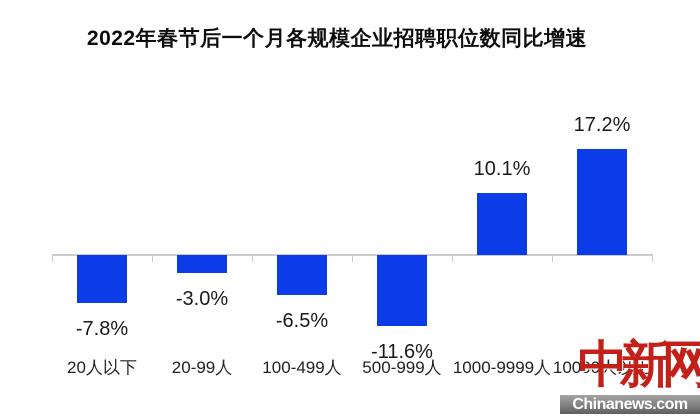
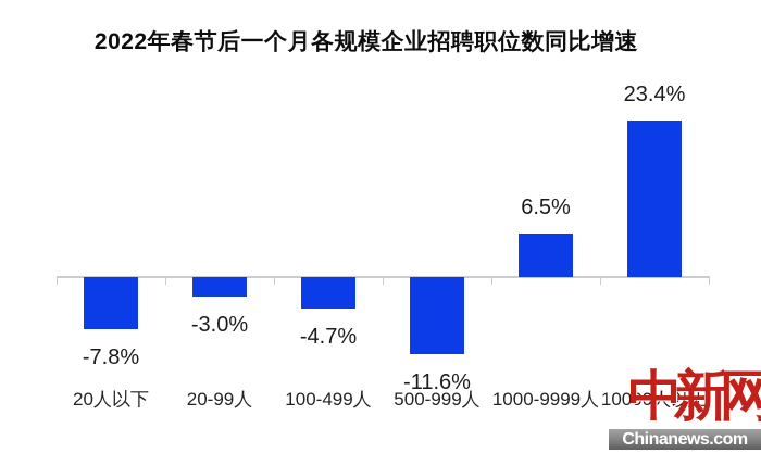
100-499人: -6.5% -> -4.7%
1000-9999人: 10.1% -> 6.5%
10000人以上: 17.2% -> 23.4%
